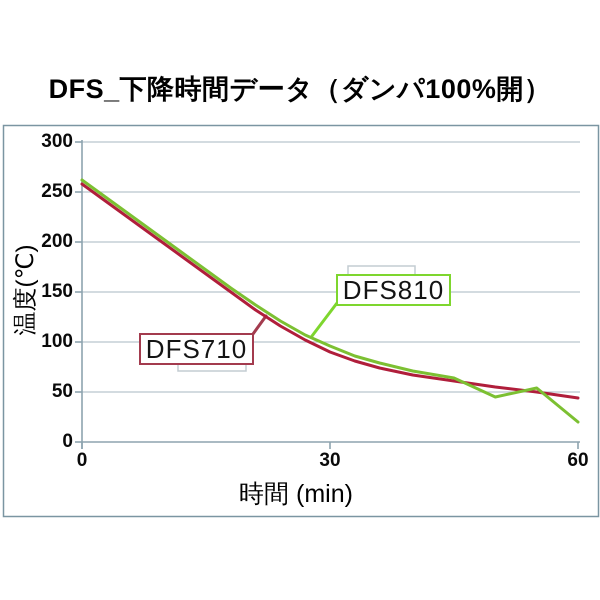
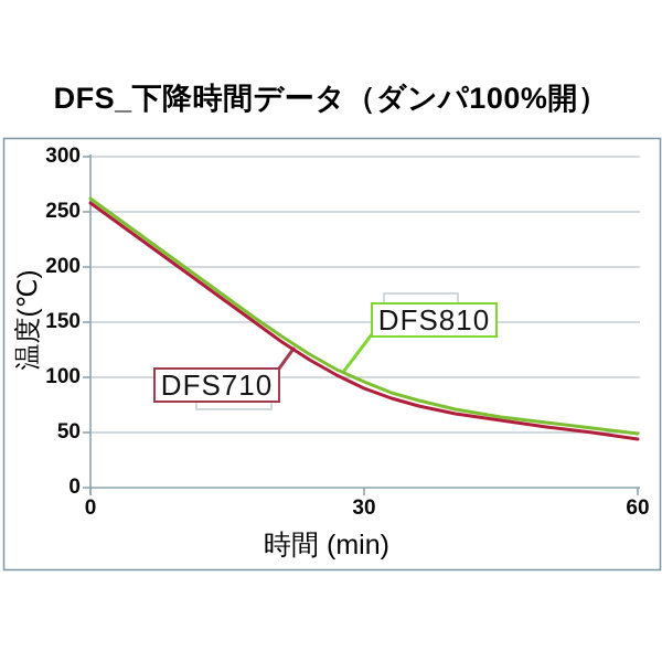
DFS810/50: 45 -> 59
DFS810/60: 20 -> 49
